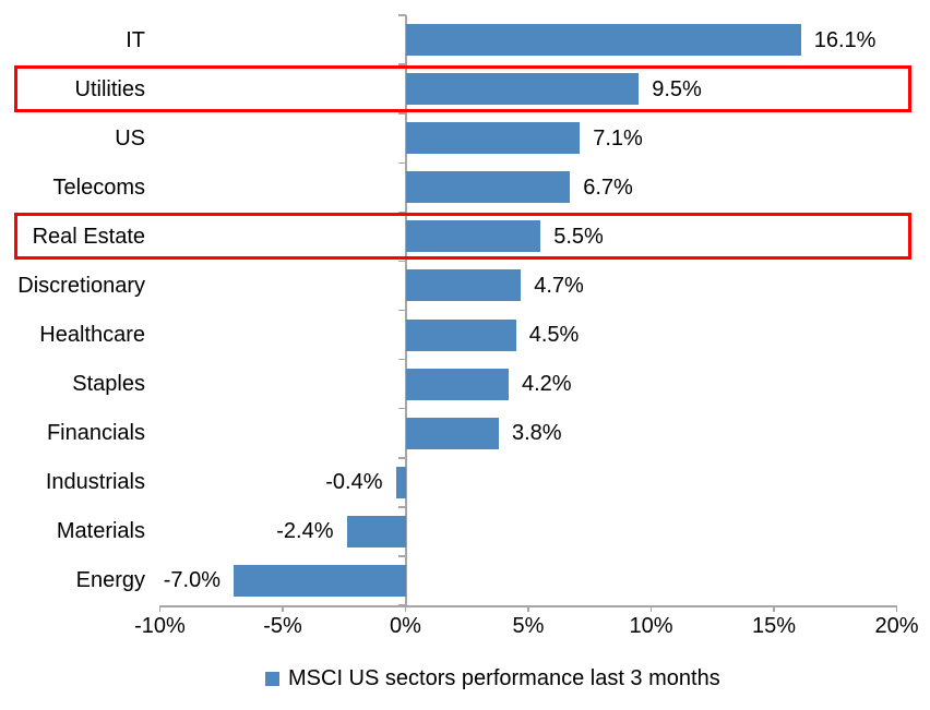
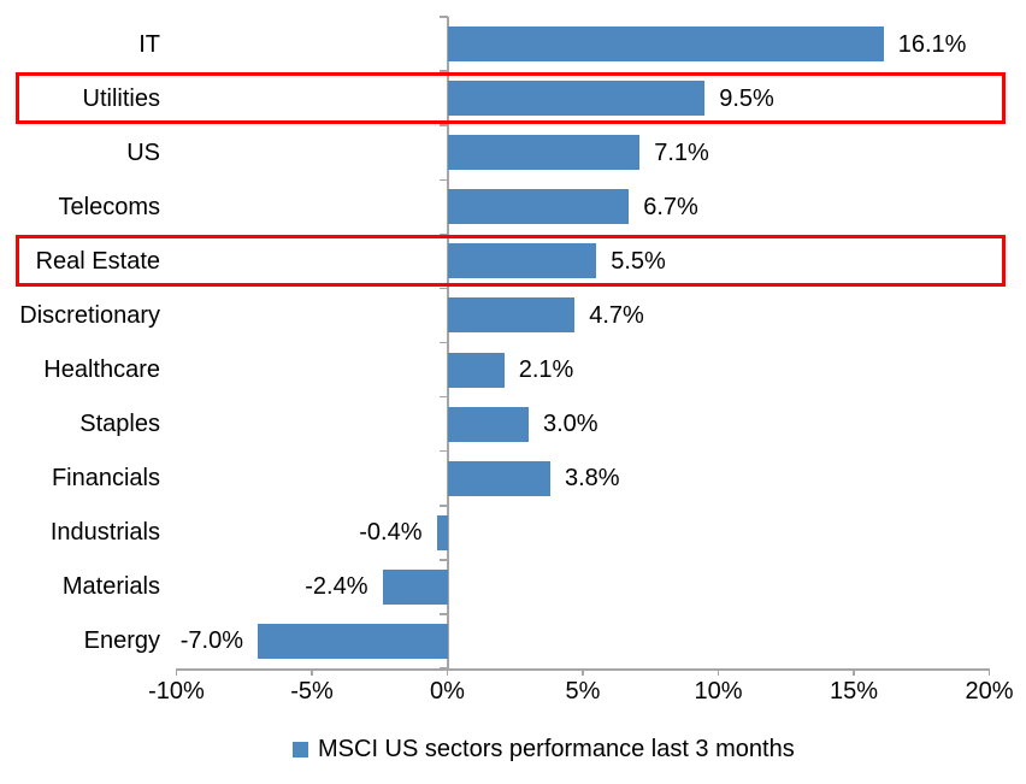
Healthcare: 4.5% -> 2.1%
Staples: 4.2% -> 3.0%
